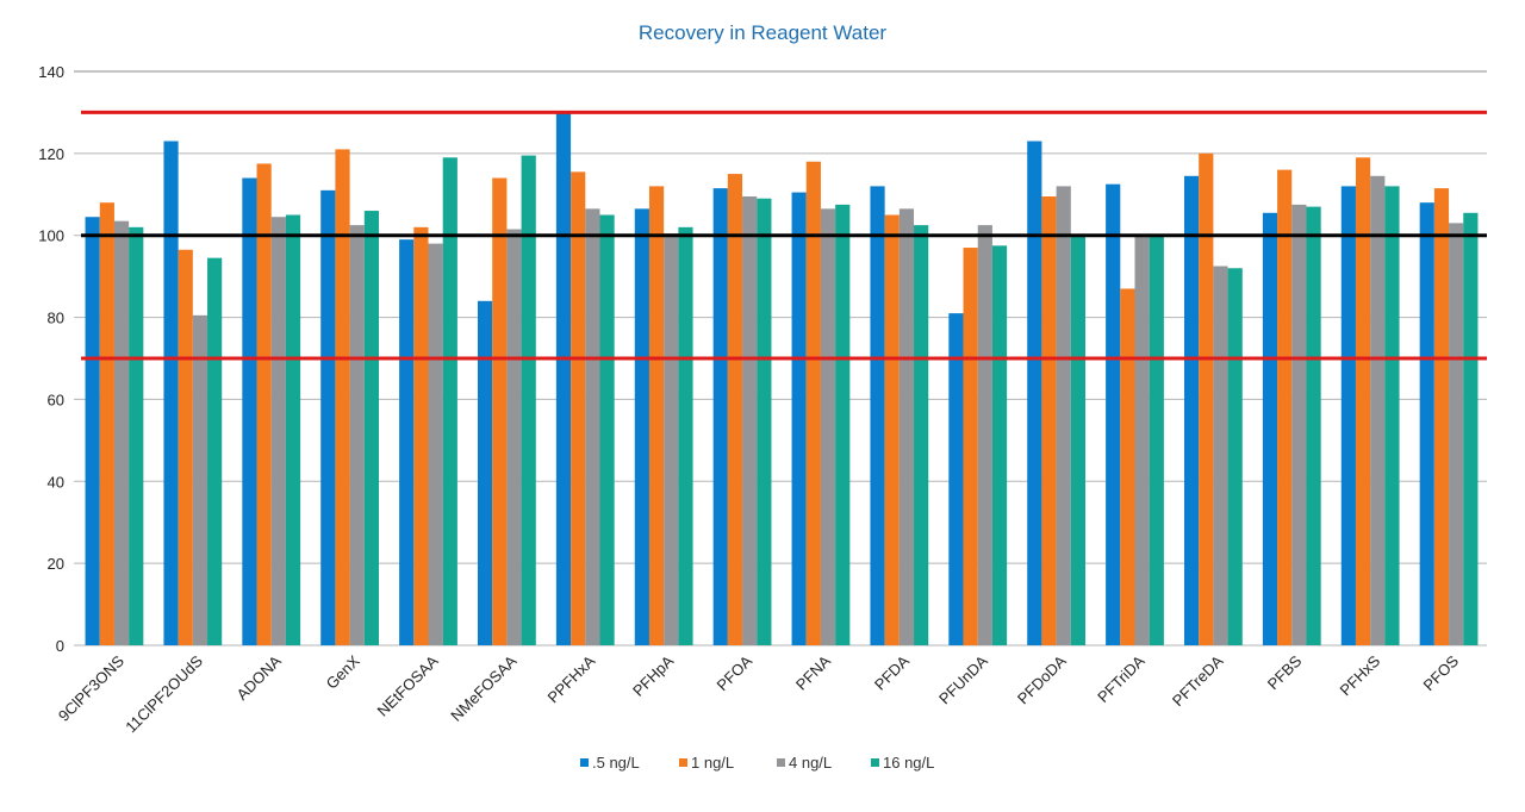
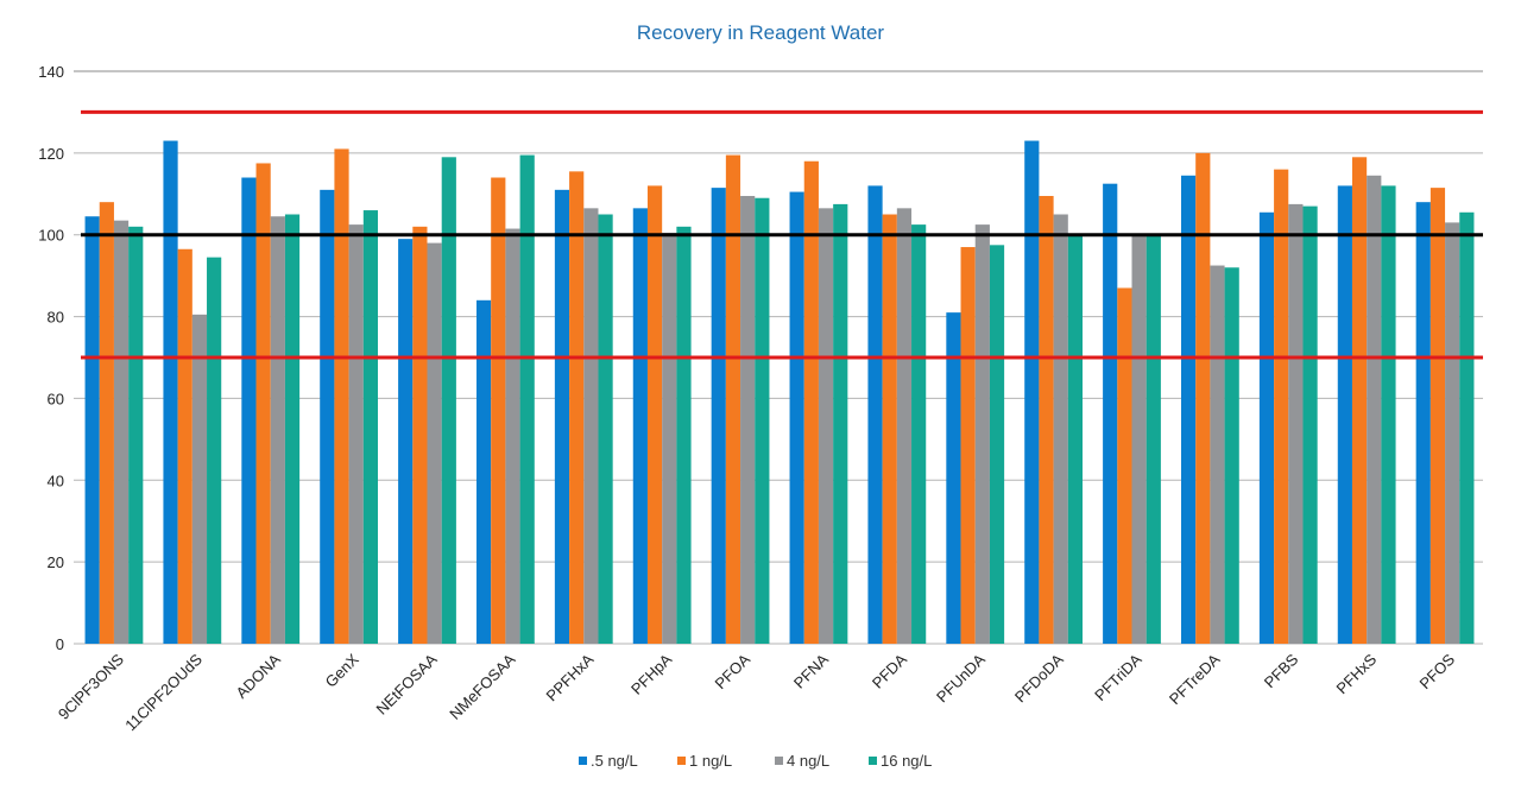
.5 ng/L/PPFHxA: 130 -> 111
1 ng/L/PFOA: 115 -> 120
4 ng/L/PFDoDA: 112 -> 105
